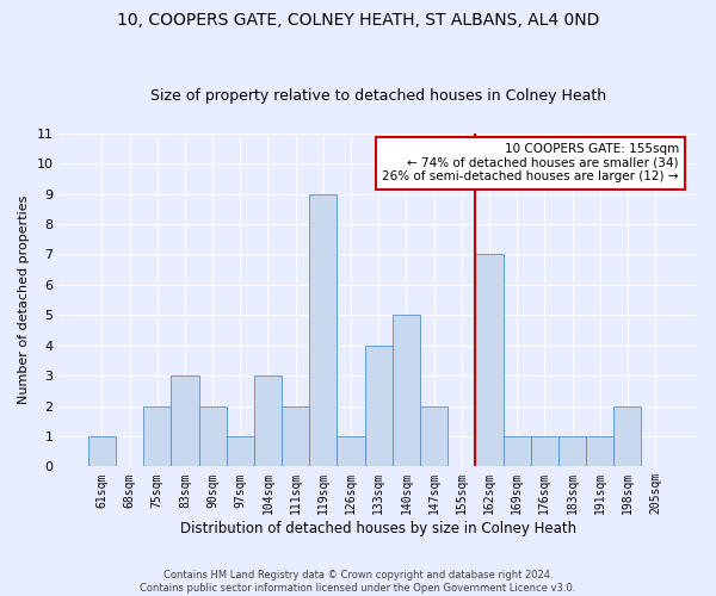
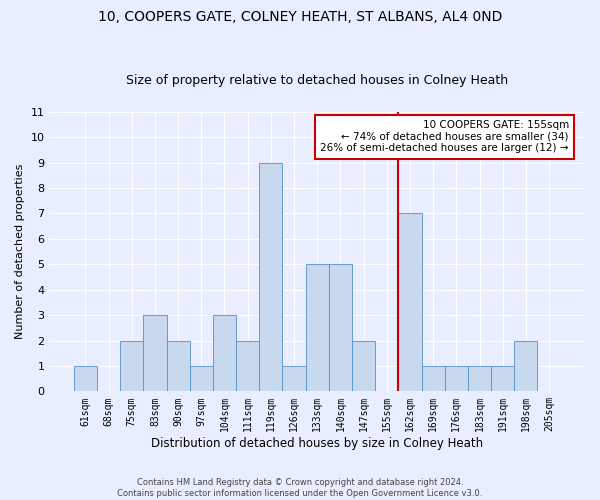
133sqm: 4 -> 5
